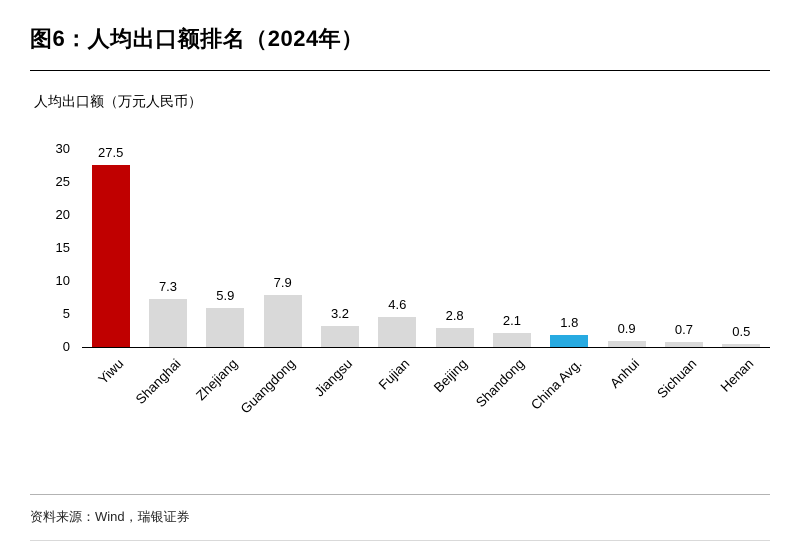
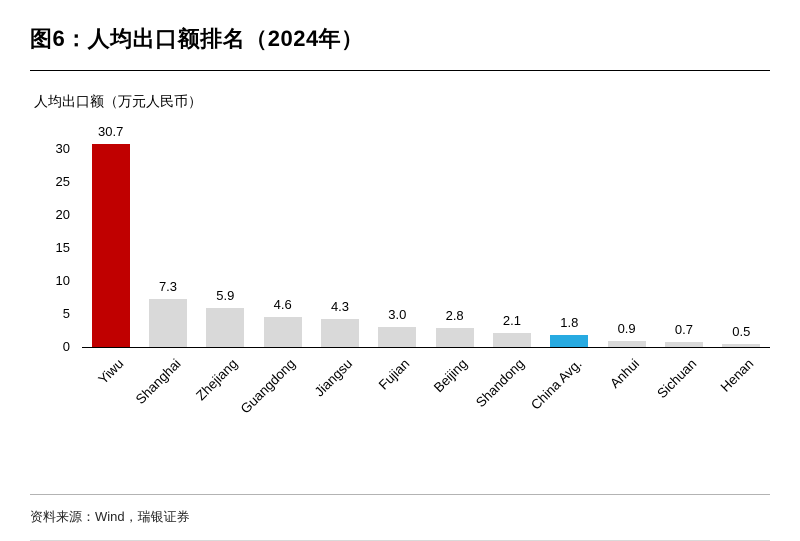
Yiwu: 27.5 -> 30.7
Guangdong: 7.9 -> 4.6
Jiangsu: 3.2 -> 4.3
Fujian: 4.6 -> 3.0
